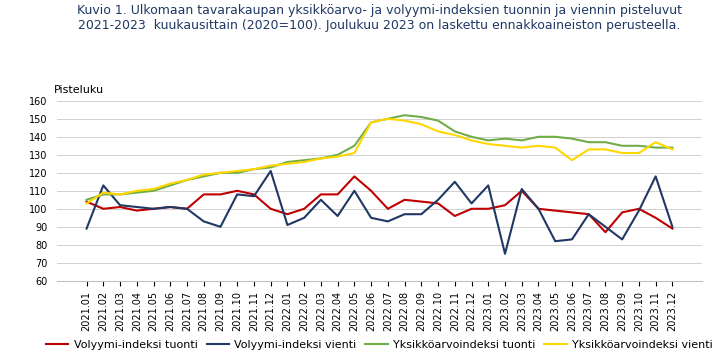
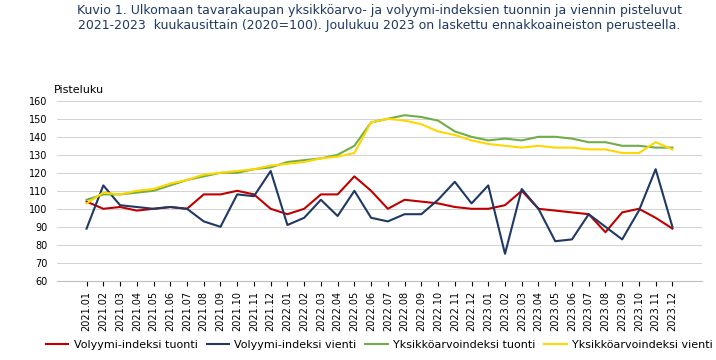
Volyymi-indeksi tuonti/2022.11: 96 -> 101
Yksikköarvoindeksi vienti/2023.06: 127 -> 134
Volyymi-indeksi vienti/2023.11: 118 -> 122
